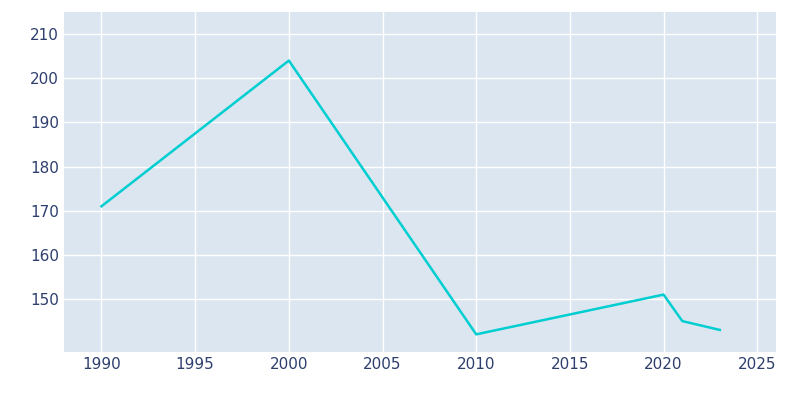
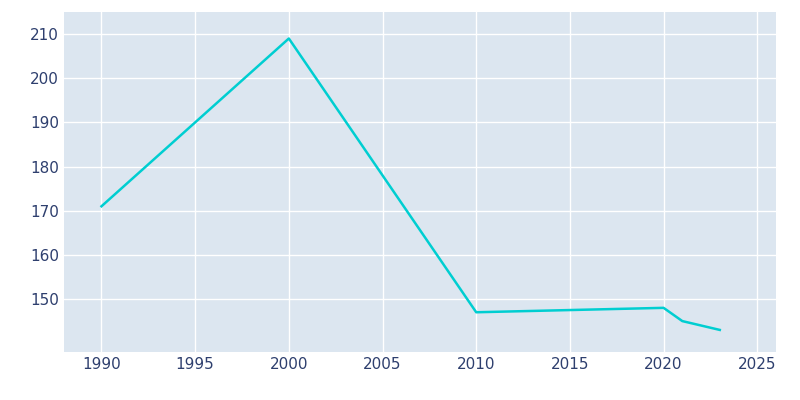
2000: 204 -> 209
2010: 142 -> 147
2020: 151 -> 148
